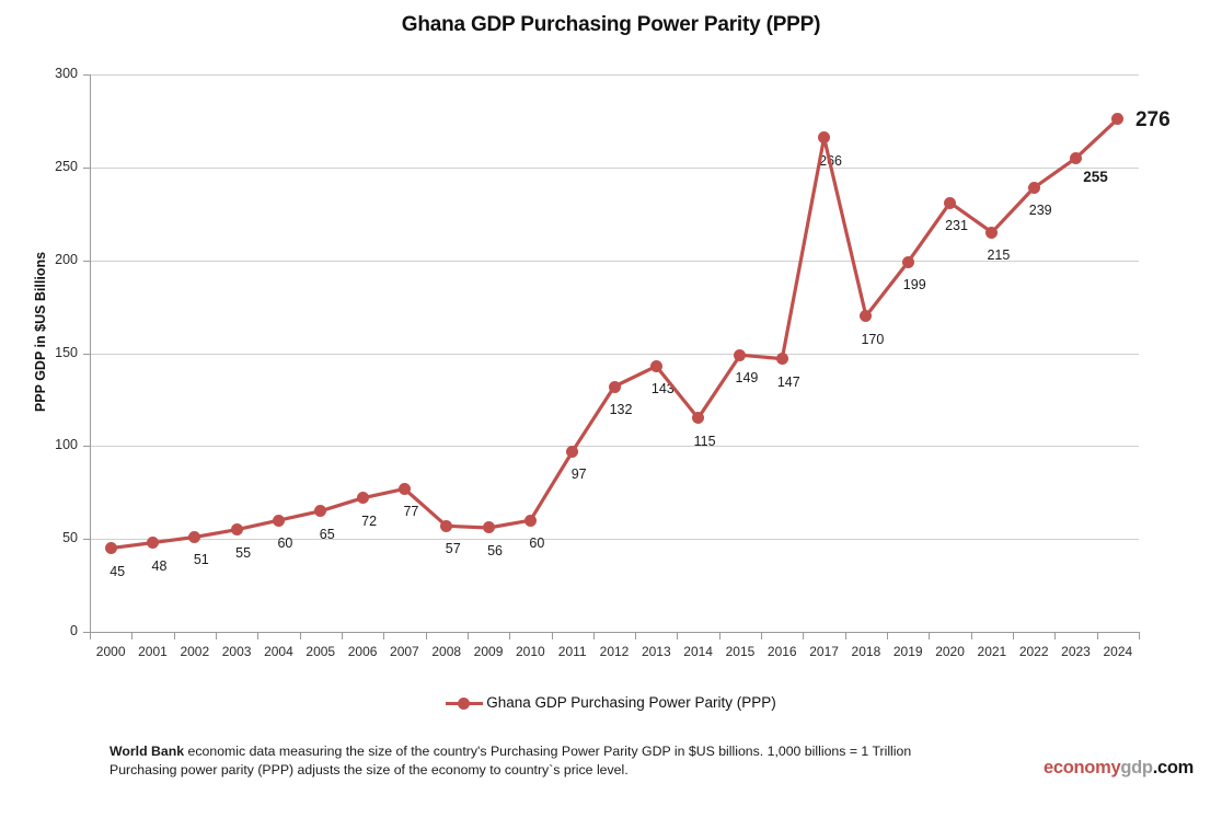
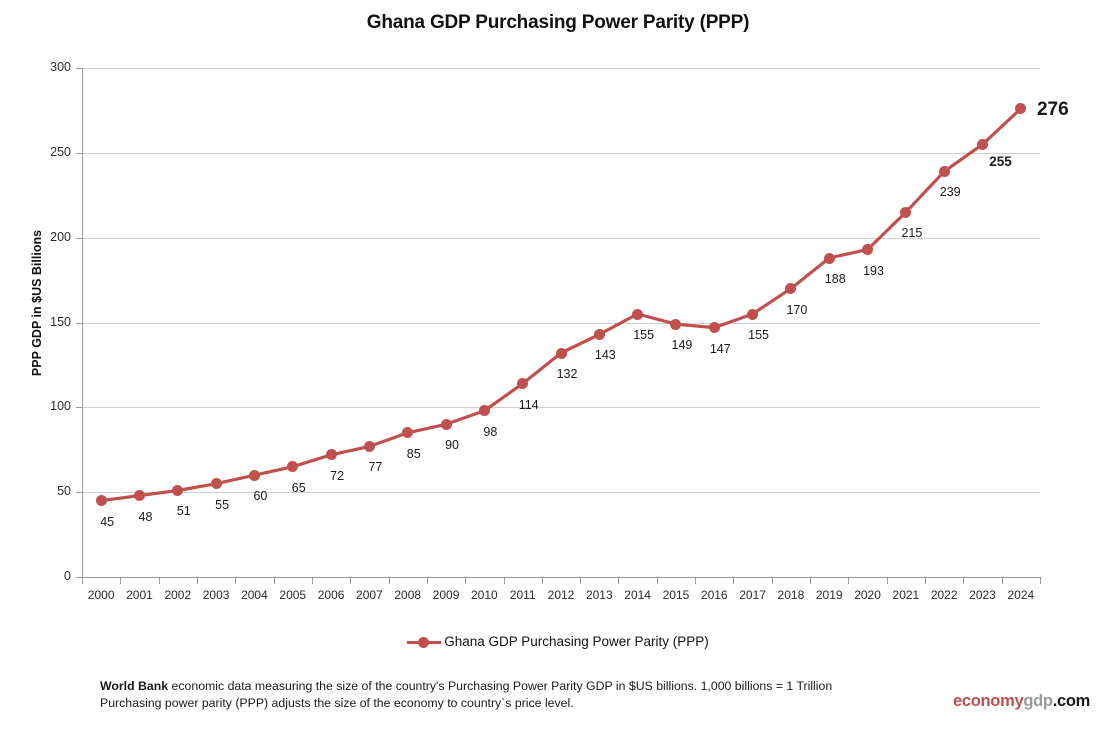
2008: 57 -> 85
2009: 56 -> 90
2010: 60 -> 98
2011: 97 -> 114
2014: 115 -> 155
2017: 266 -> 155
2019: 199 -> 188
2020: 231 -> 193
